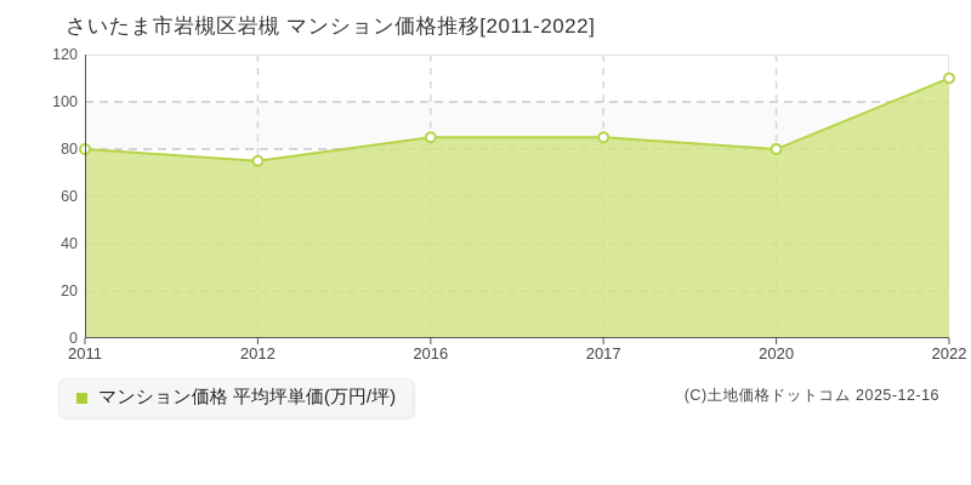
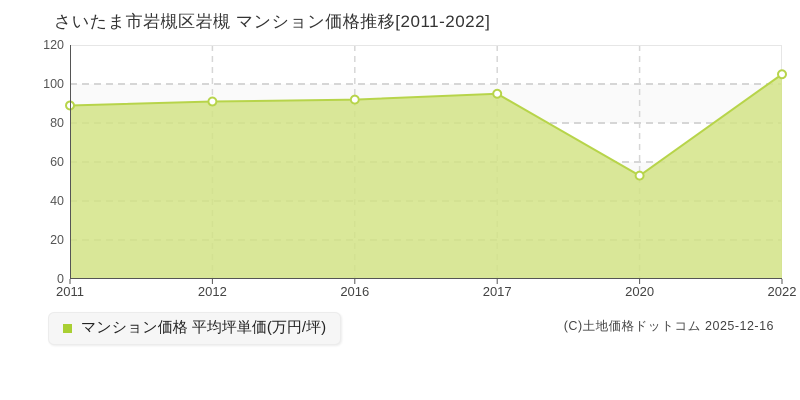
2011: 80 -> 89
2012: 75 -> 91
2016: 85 -> 92
2017: 85 -> 95
2020: 80 -> 53
2022: 110 -> 105
